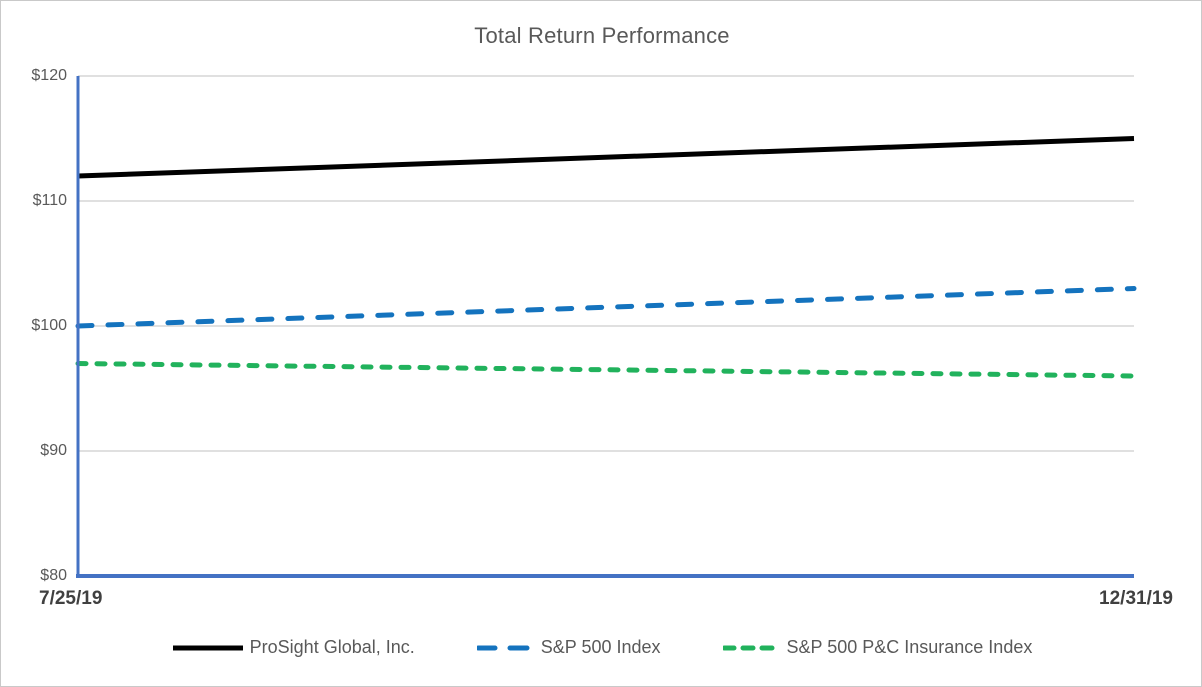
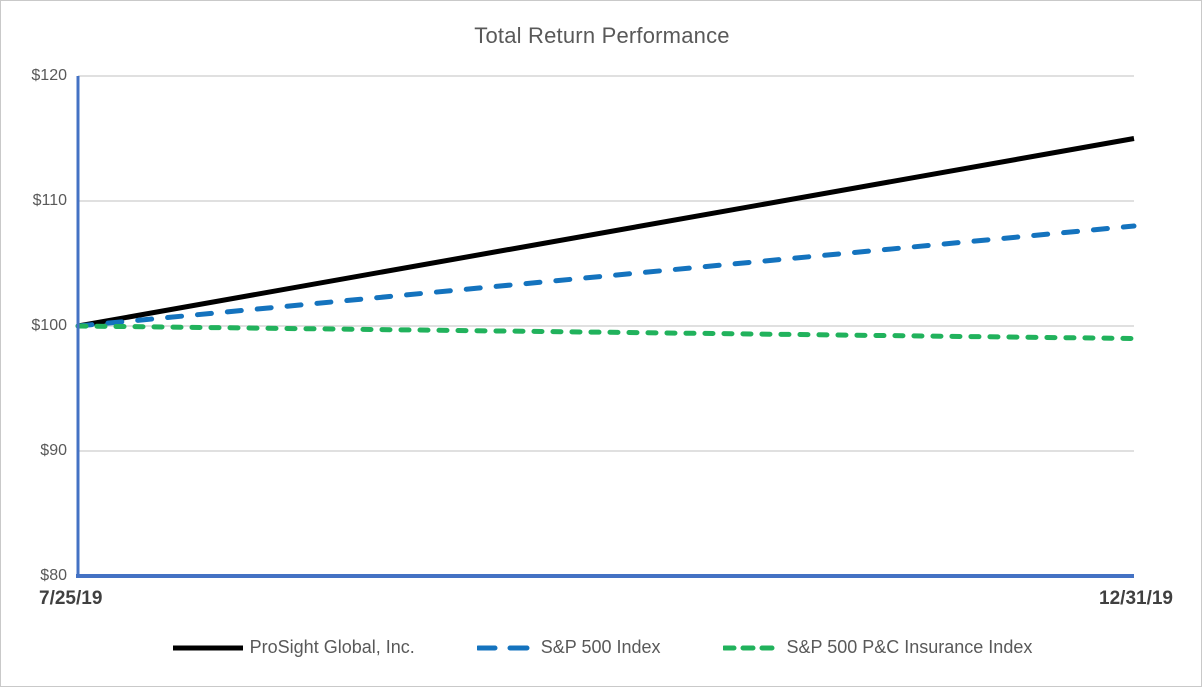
ProSight Global, Inc./7/25/19: $112 -> $100
S&P 500 P&C Insurance Index/7/25/19: $97 -> $100
S&P 500 Index/12/31/19: $103 -> $108
S&P 500 P&C Insurance Index/12/31/19: $96 -> $99
